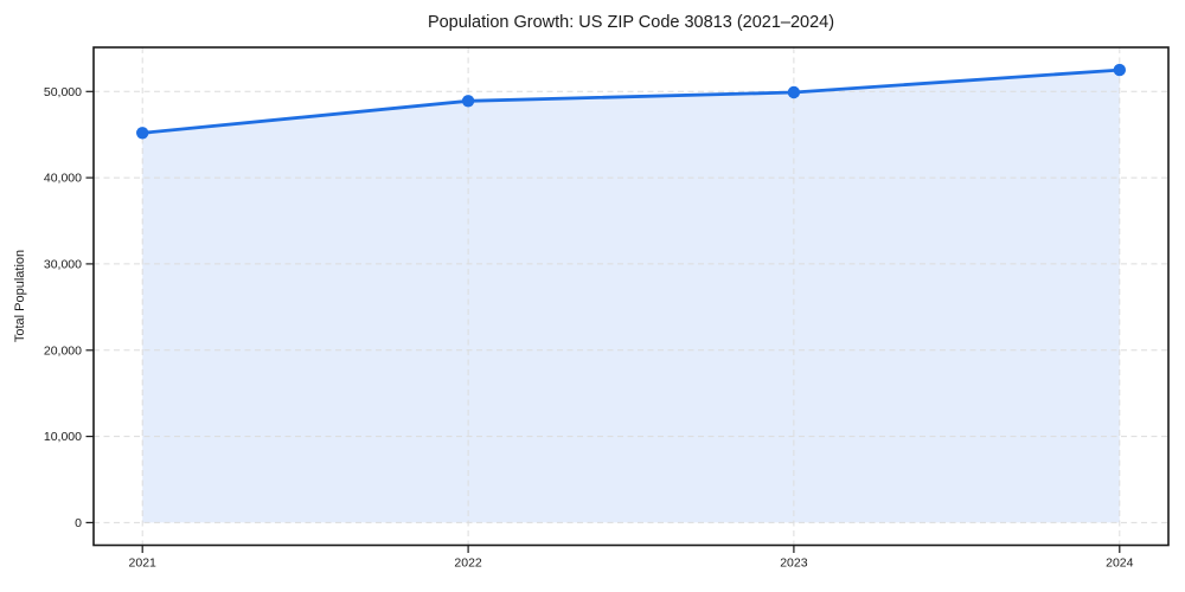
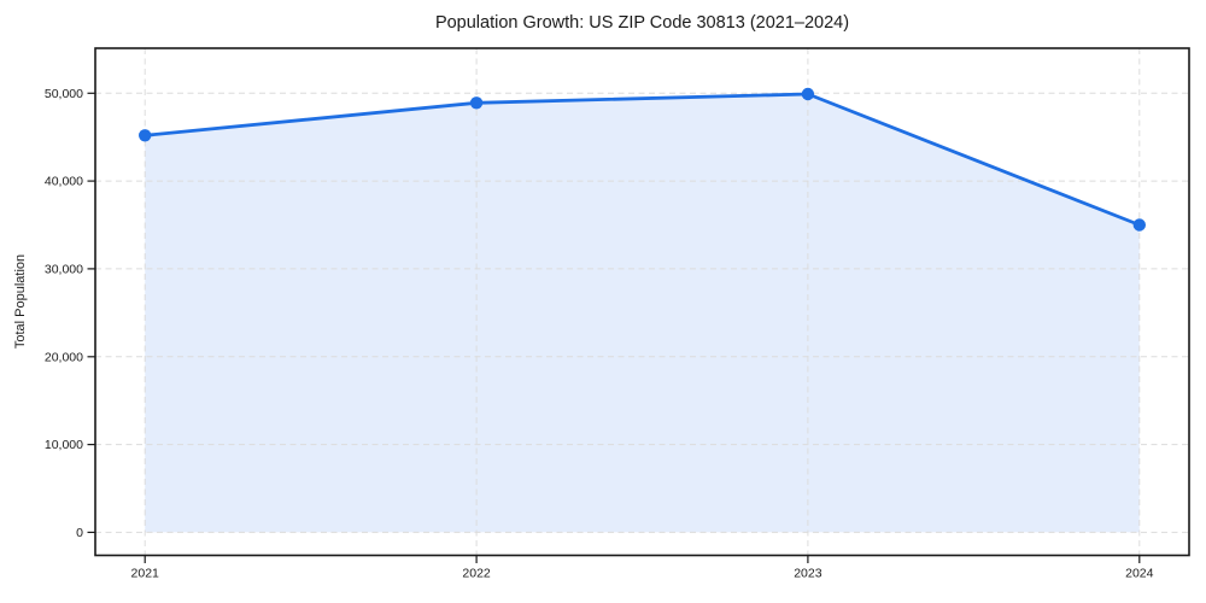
2024: 52000 -> 35000
